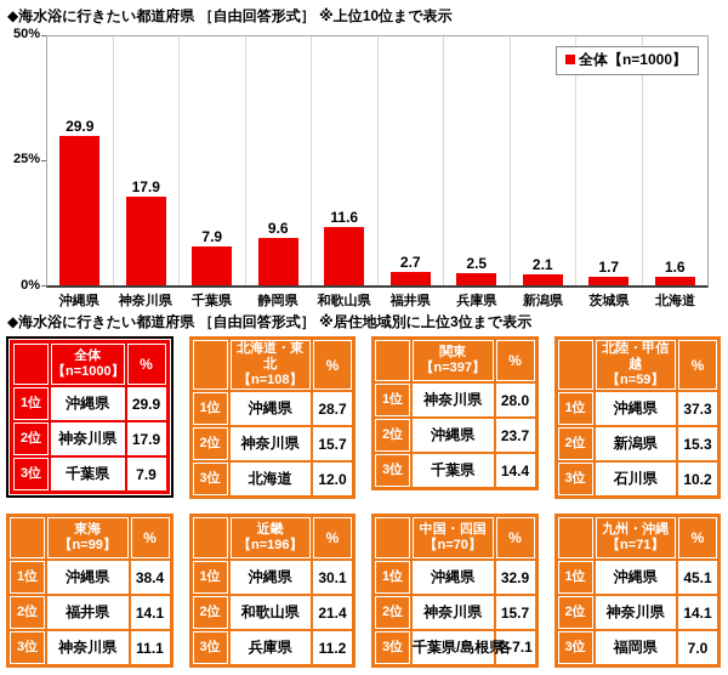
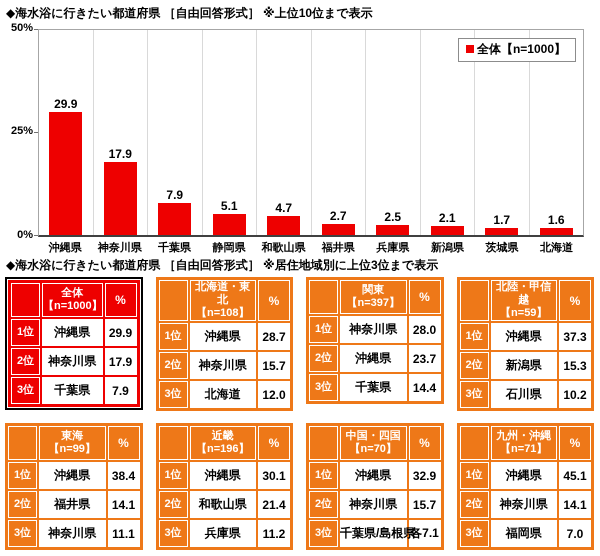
静岡県: 9.6 -> 5.1
和歌山県: 11.6 -> 4.7
